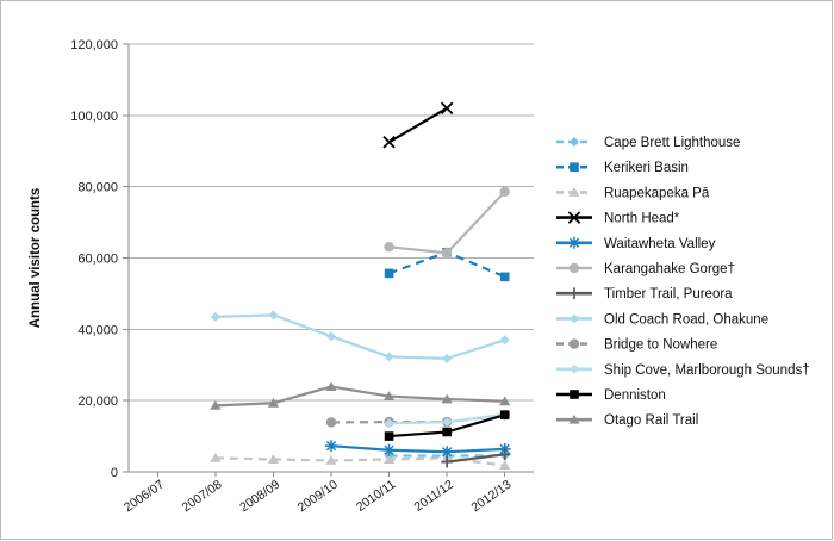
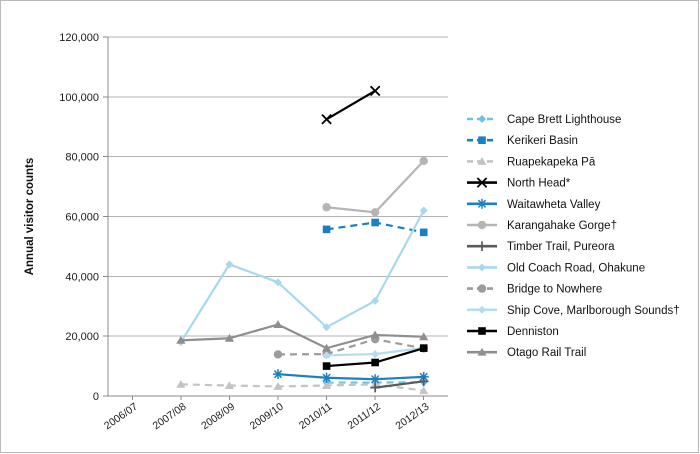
Old Coach Road, Ohakune/2007/08: 44000 -> 18000
Old Coach Road, Ohakune/2010/11: 32000 -> 23000
Otago Rail Trail/2010/11: 21000 -> 16000
Kerikeri Basin/2011/12: 62000 -> 58000
Bridge to Nowhere/2011/12: 14000 -> 19000
Old Coach Road, Ohakune/2012/13: 37000 -> 62000
